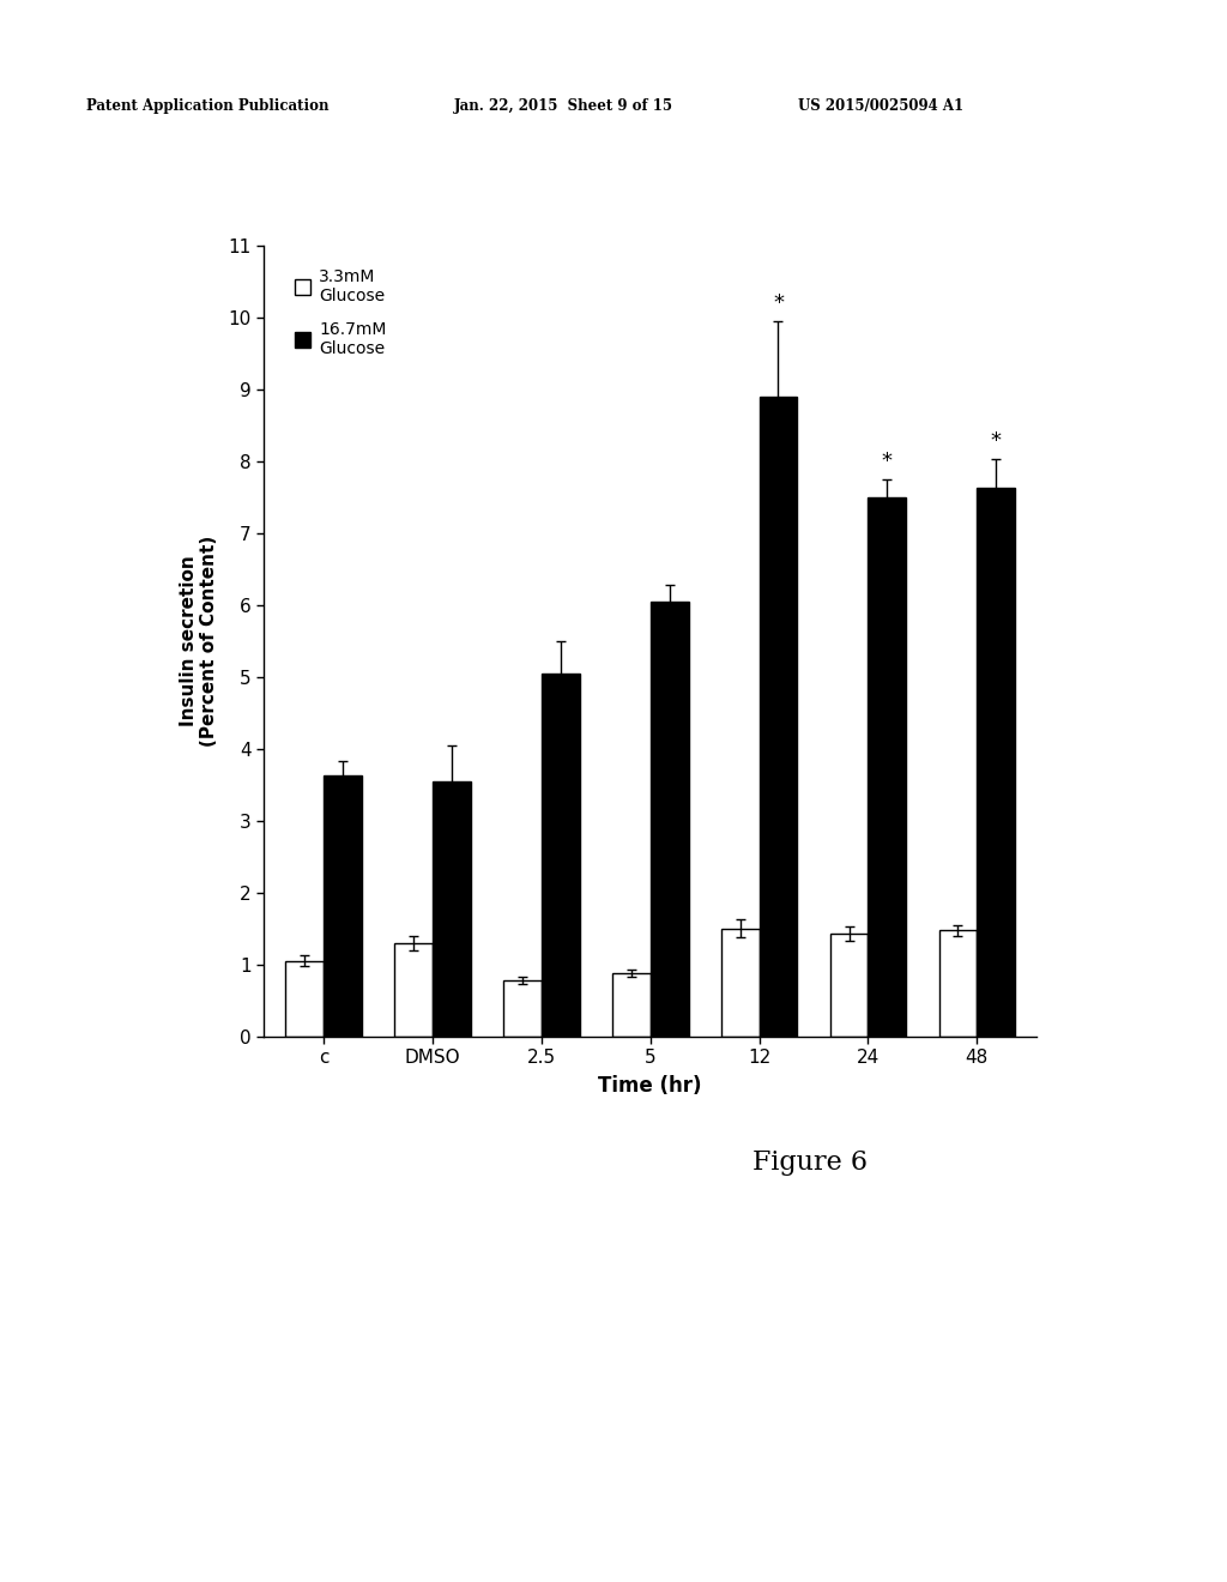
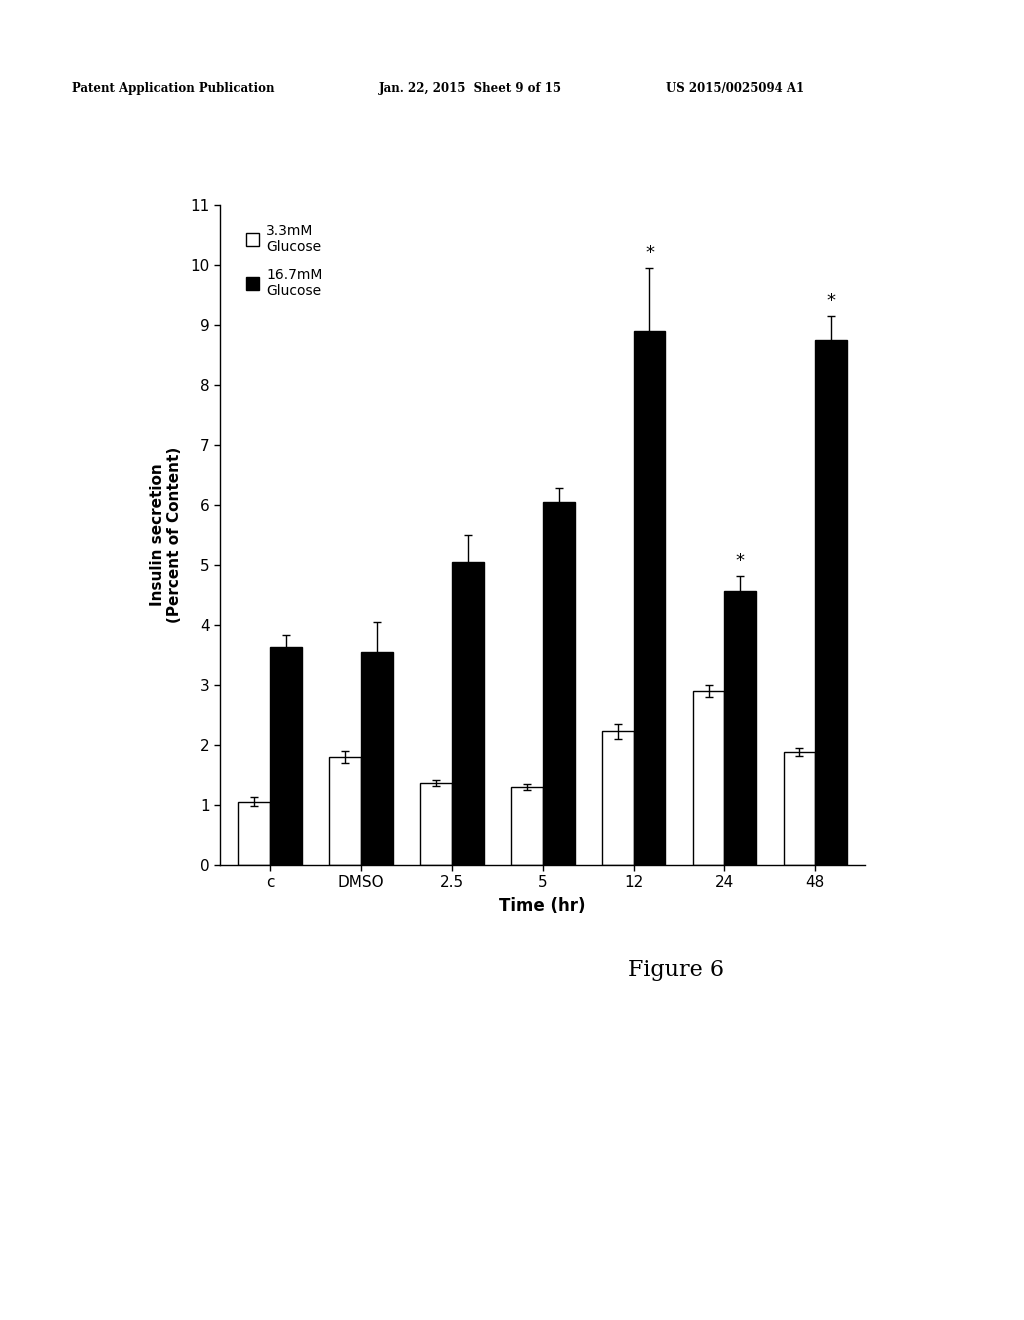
3.3mM Glucose/DMSO: 1.30 -> 1.80
3.3mM Glucose/2.5: 0.78 -> 1.36
3.3mM Glucose/5: 0.88 -> 1.30
3.3mM Glucose/12: 1.50 -> 2.22
3.3mM Glucose/24: 1.42 -> 2.90
16.7mM Glucose/24: 7.50 -> 4.56
3.3mM Glucose/48: 1.47 -> 1.88
16.7mM Glucose/48: 7.62 -> 8.74
